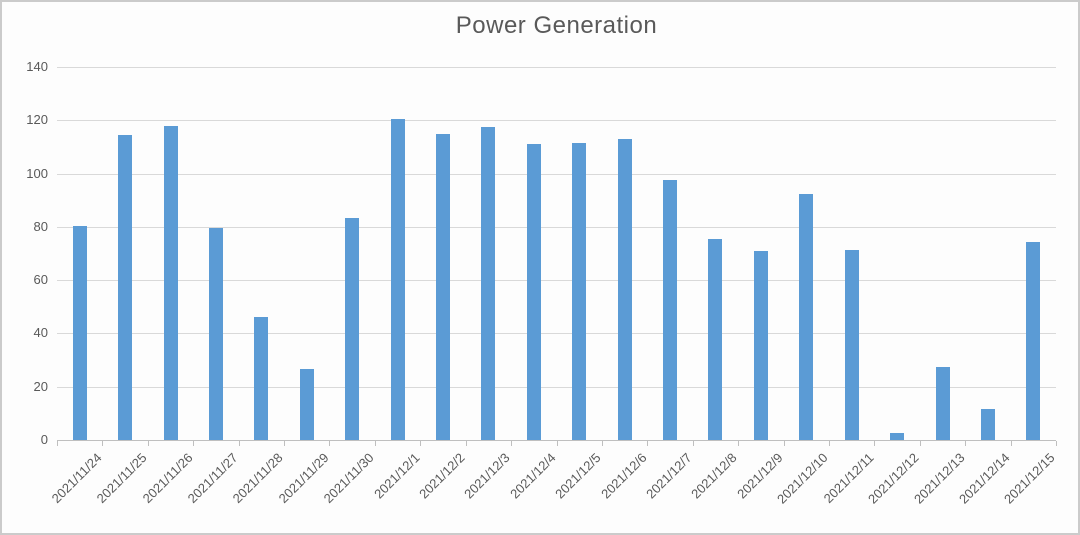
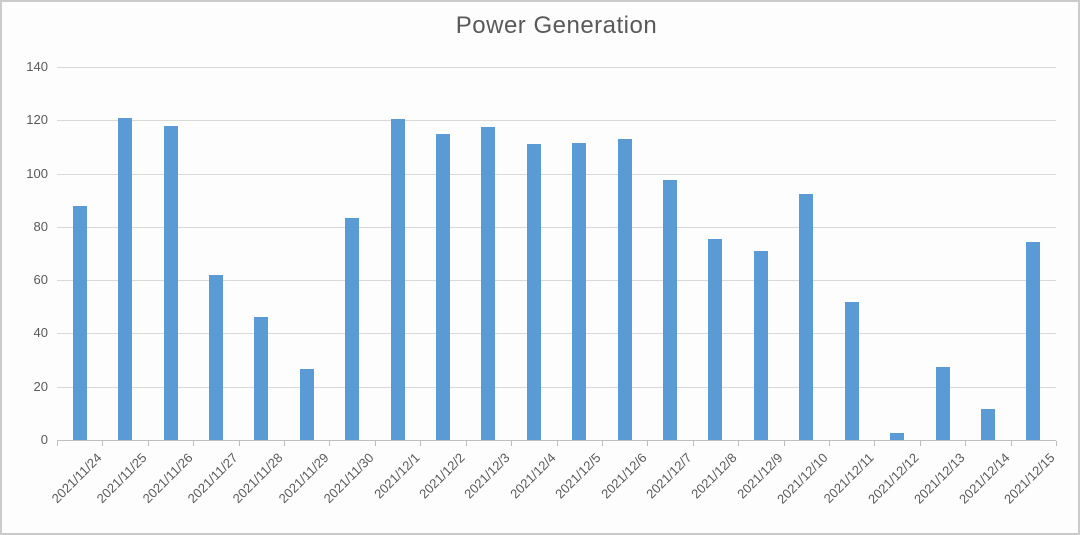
2021/11/24: 80 -> 88
2021/11/25: 114 -> 121
2021/11/27: 80 -> 62
2021/12/11: 72 -> 52
